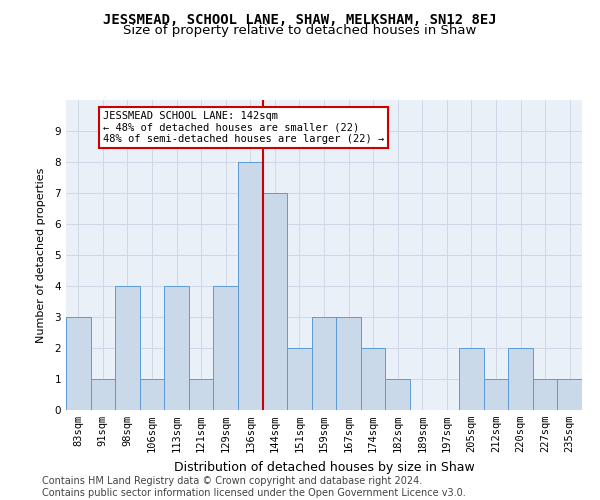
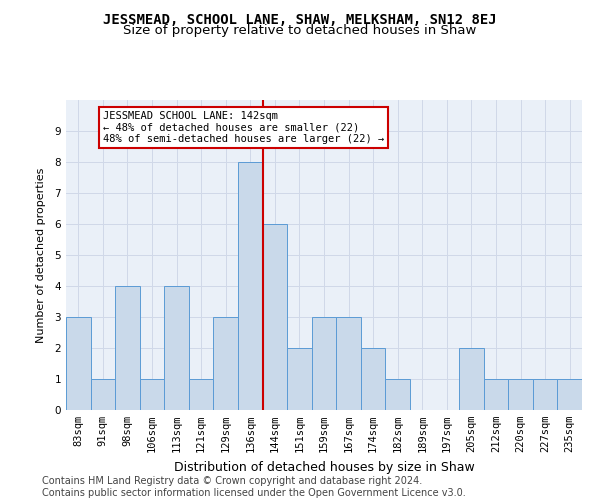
129sqm: 4 -> 3
144sqm: 7 -> 6
220sqm: 2 -> 1
